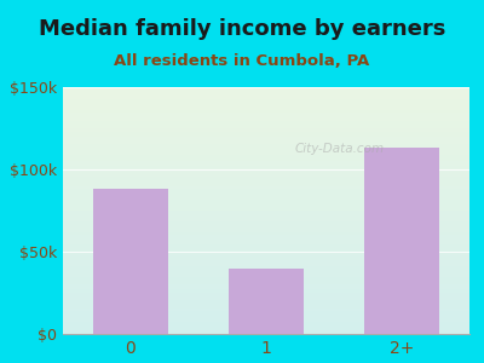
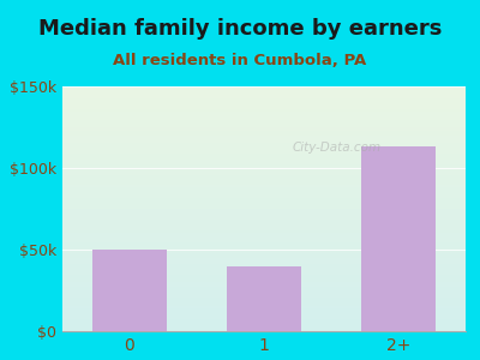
0: $88k -> $50k
